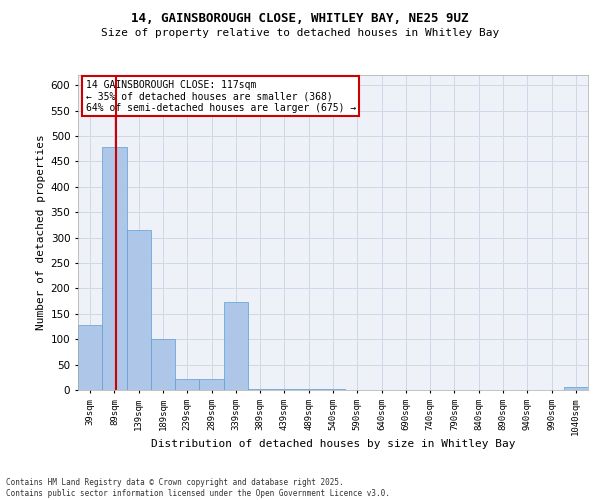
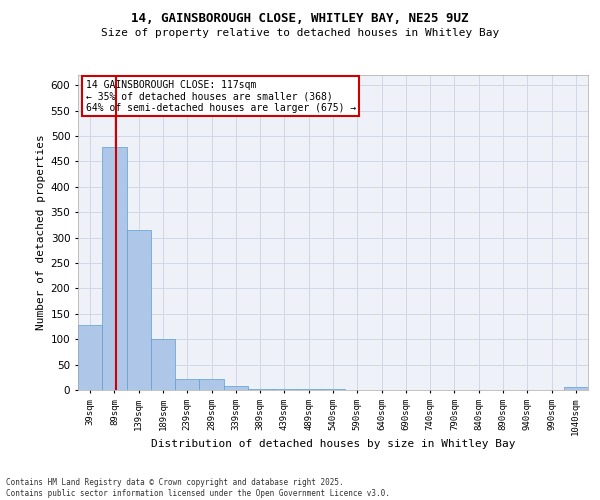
339sqm: 174 -> 8
